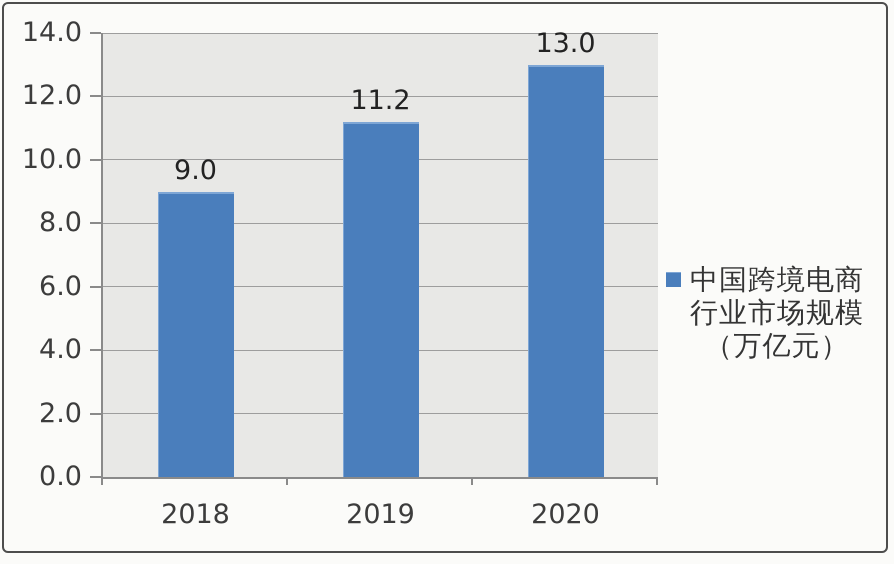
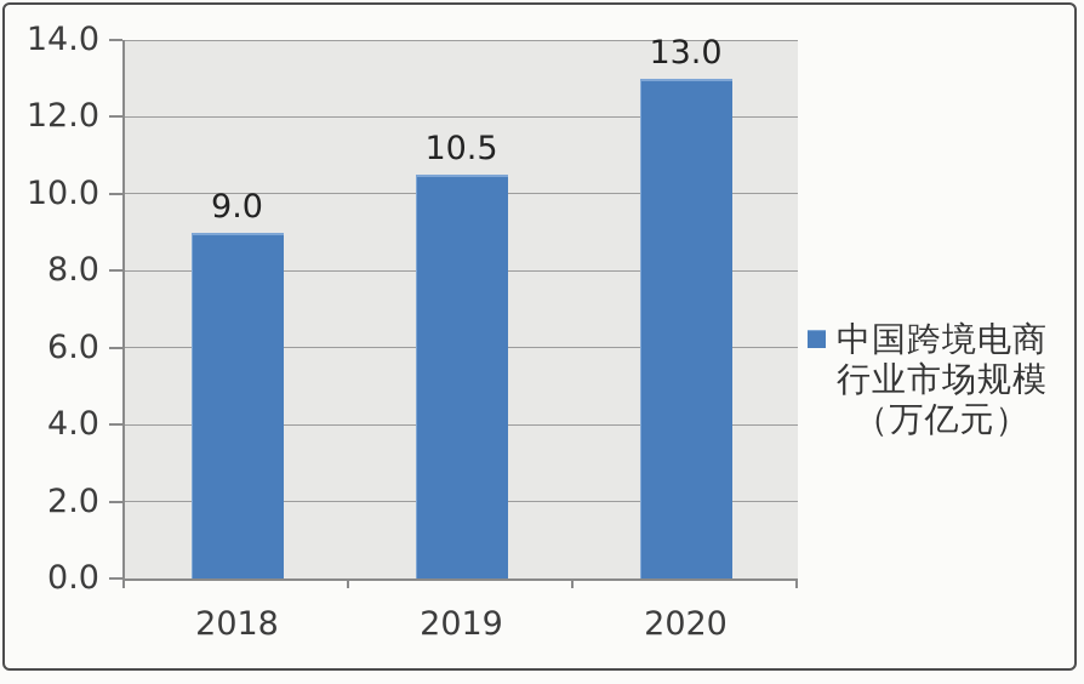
2019: 11.2 -> 10.5
